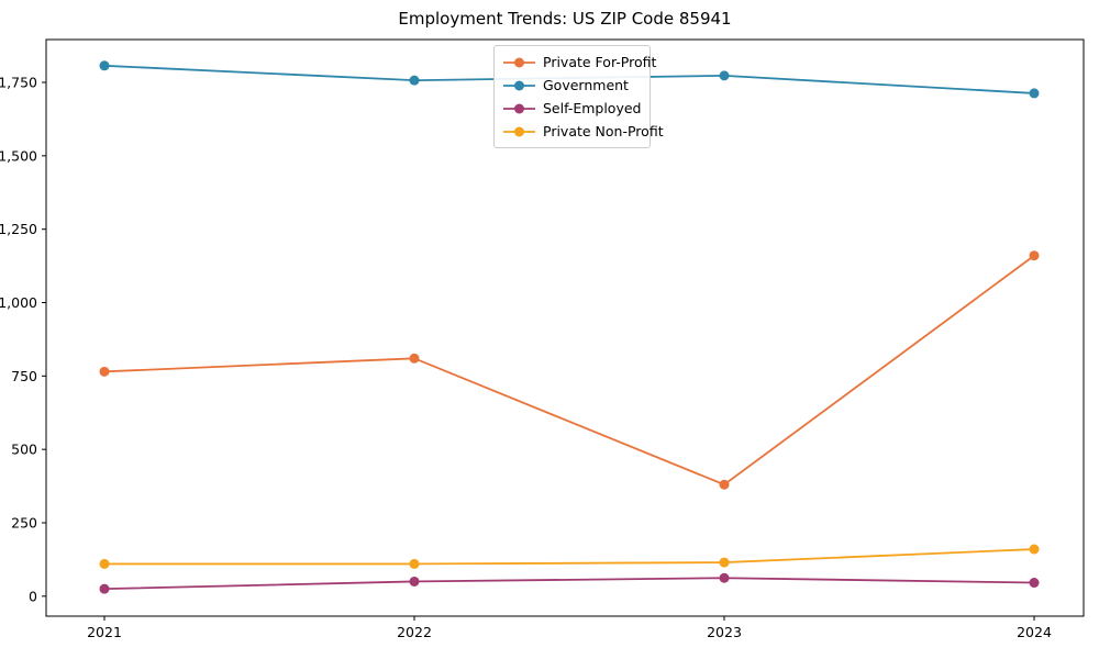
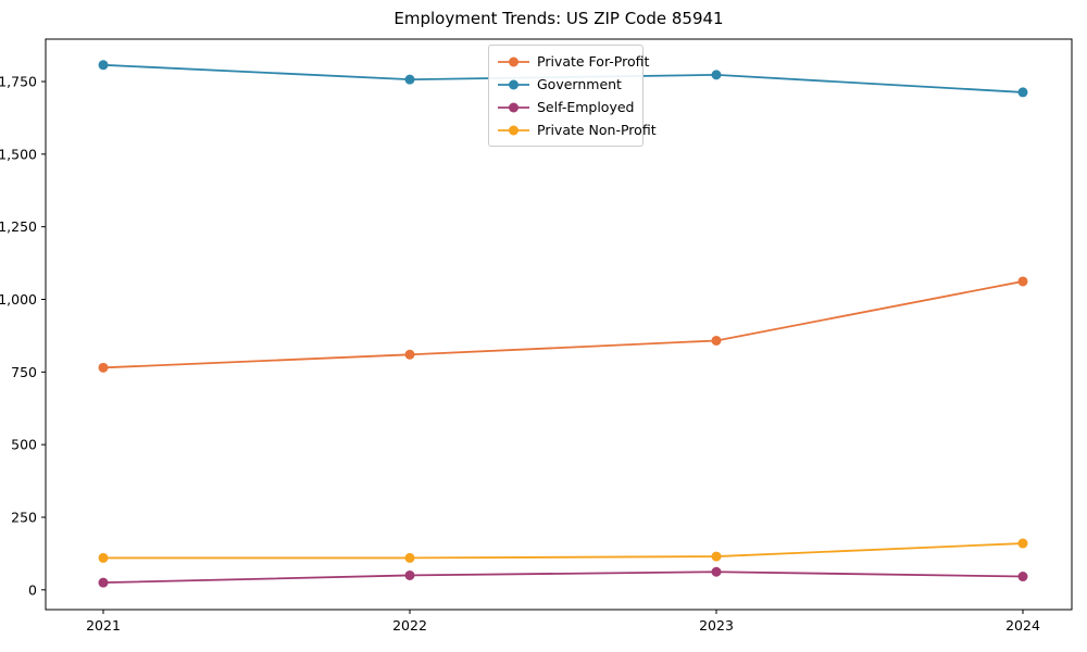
Private For-Profit/2023: 380 -> 860
Private For-Profit/2024: 1160 -> 1060
